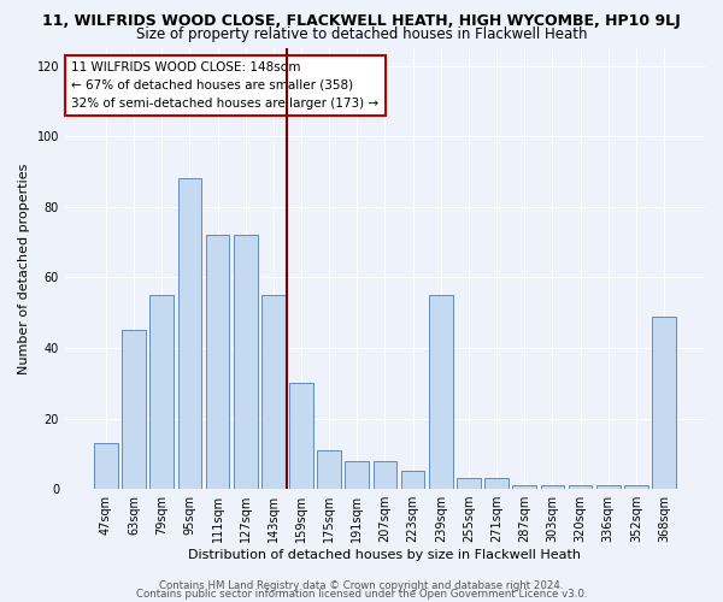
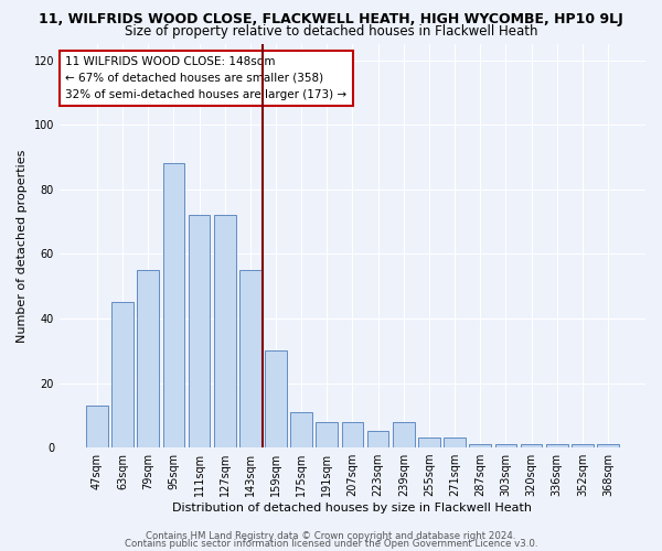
239sqm: 55 -> 8
368sqm: 49 -> 1
